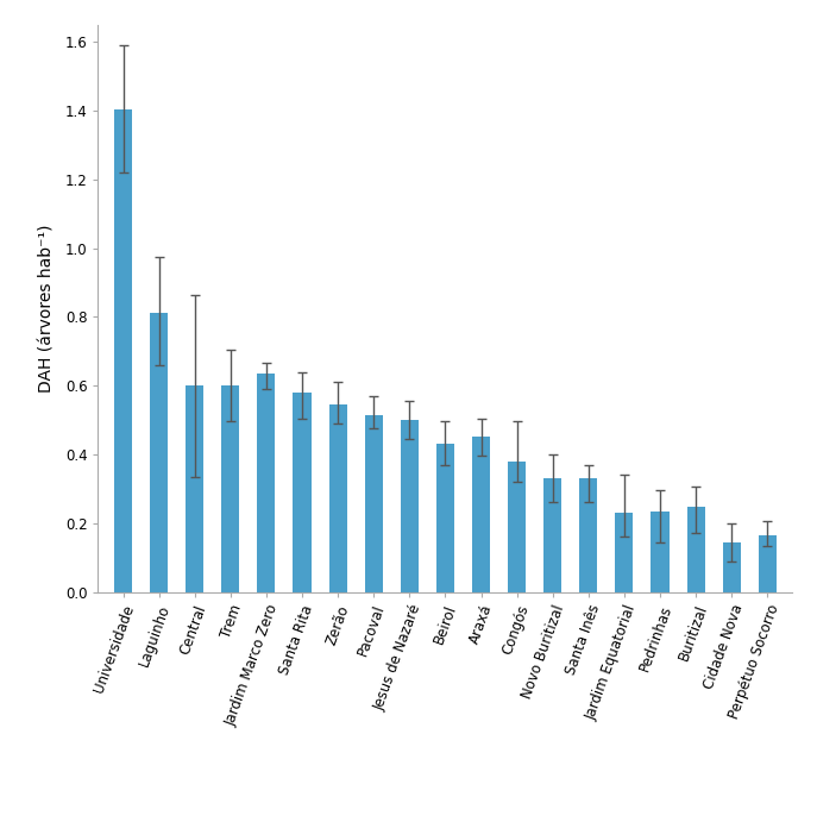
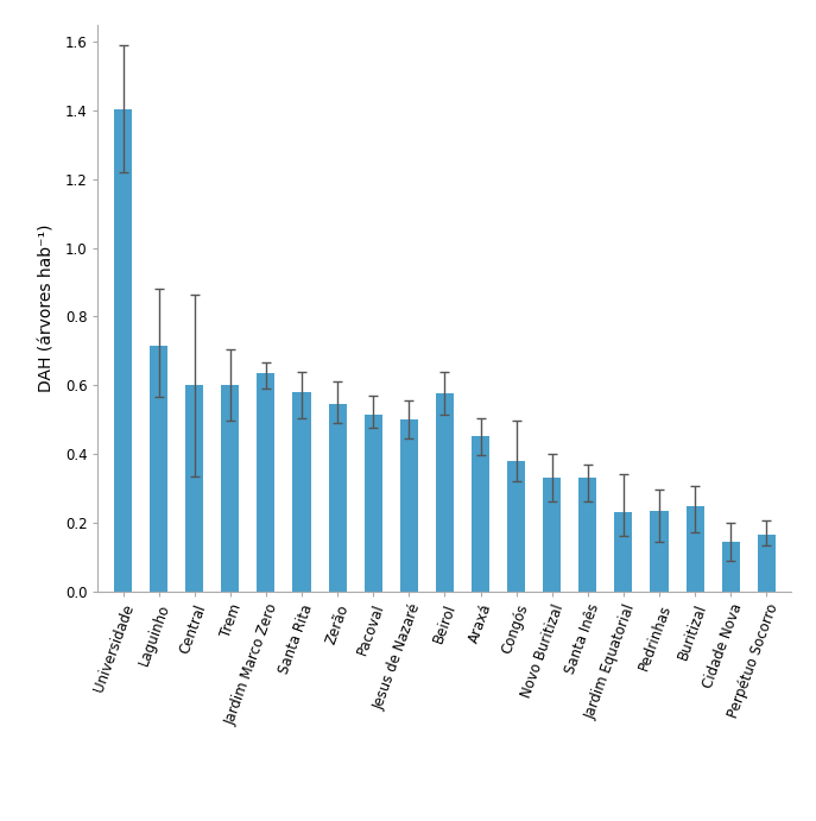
Laguinho: 0.810 -> 0.715
Beirol: 0.430 -> 0.575
